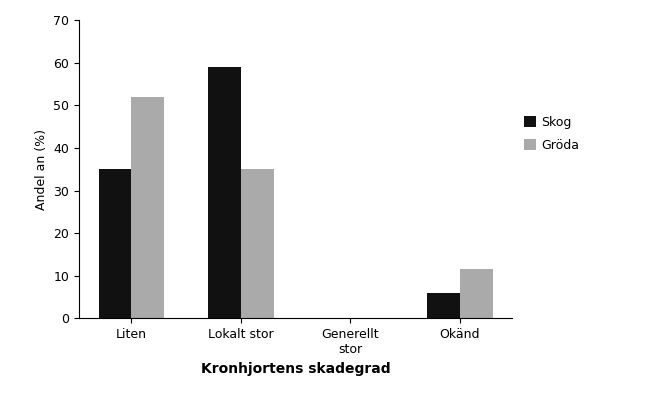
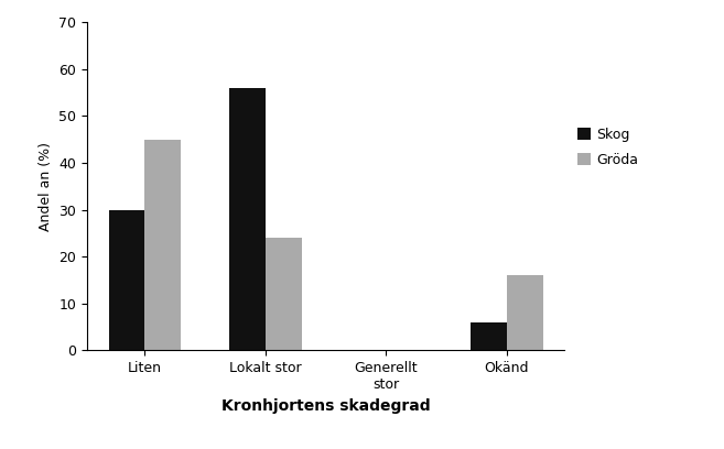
Skog/Liten: 35 -> 30
Gröda/Liten: 52.0 -> 45.0
Skog/Lokalt stor: 59 -> 56
Gröda/Lokalt stor: 35.0 -> 24.0
Gröda/Okänd: 11.5 -> 16.0
